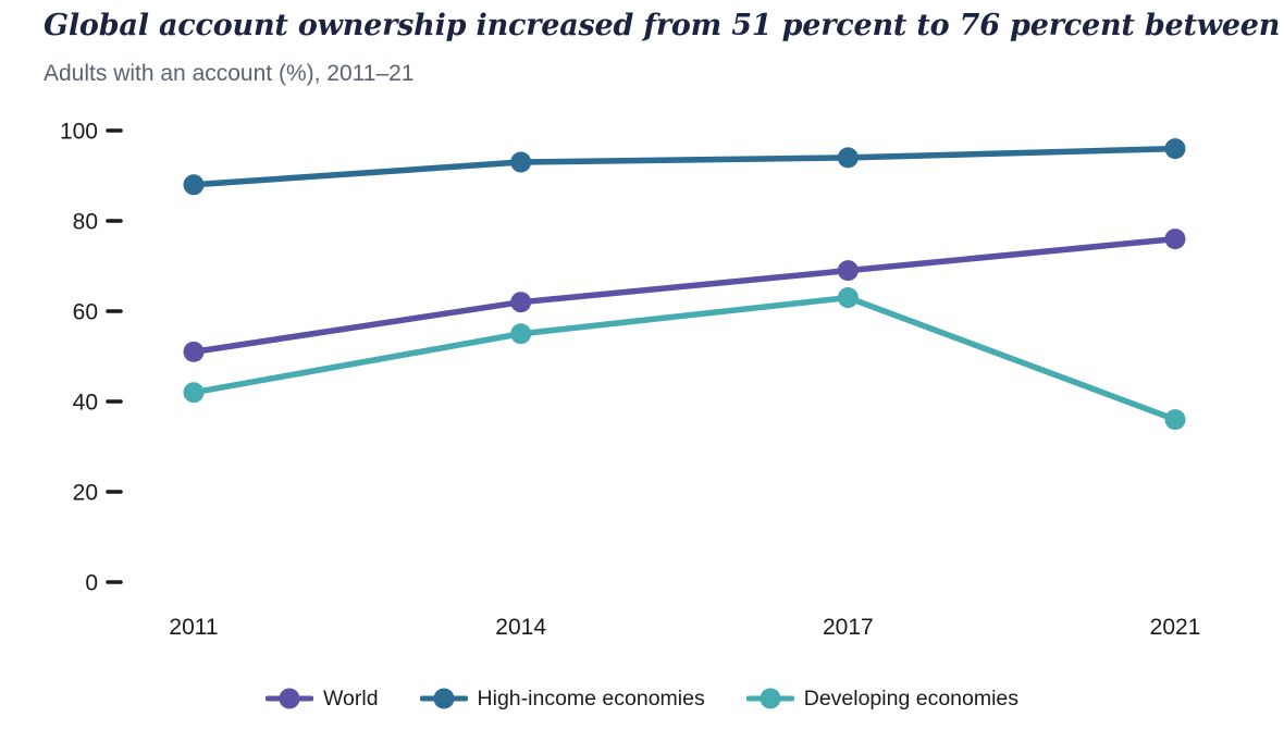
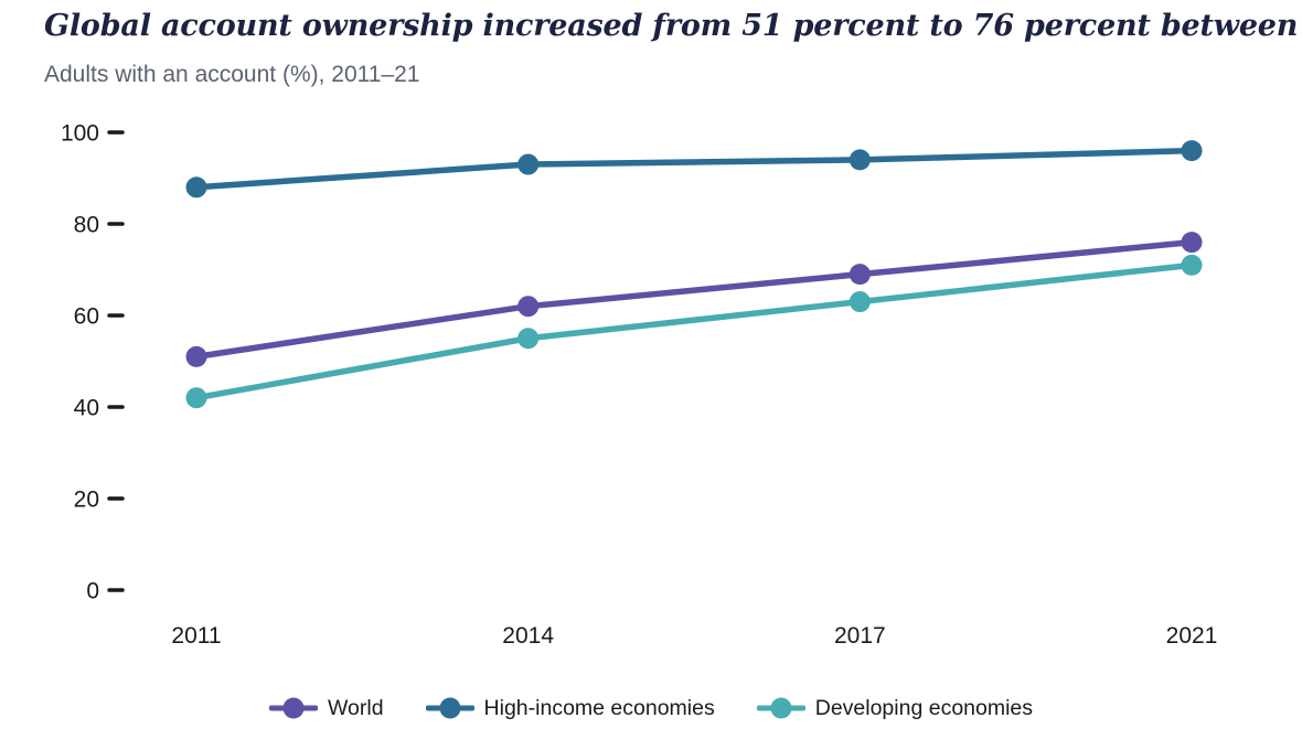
Developing economies/2021: 36 -> 71
